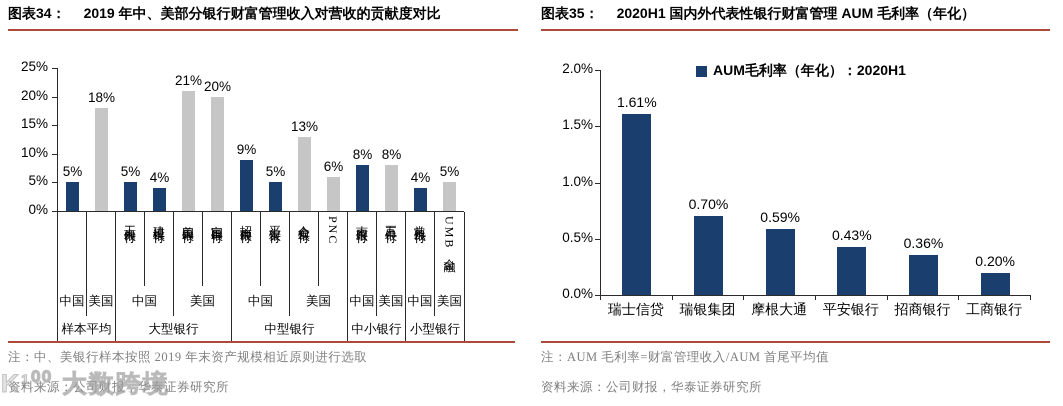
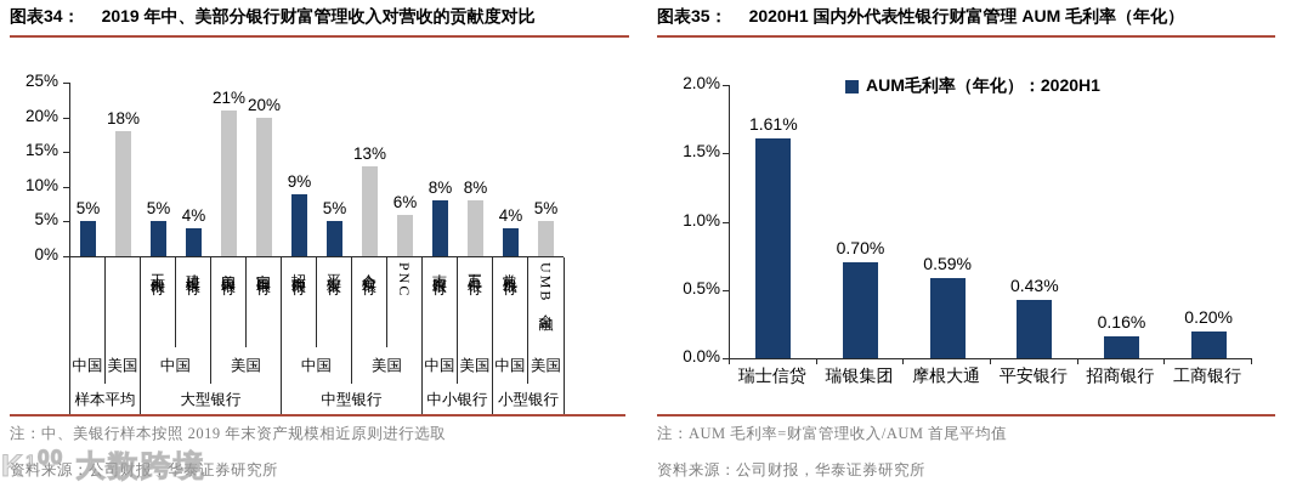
2020H1 国内外代表性银行财富管理 AUM 毛利率（年化）/招商银行: 0.36% -> 0.16%
